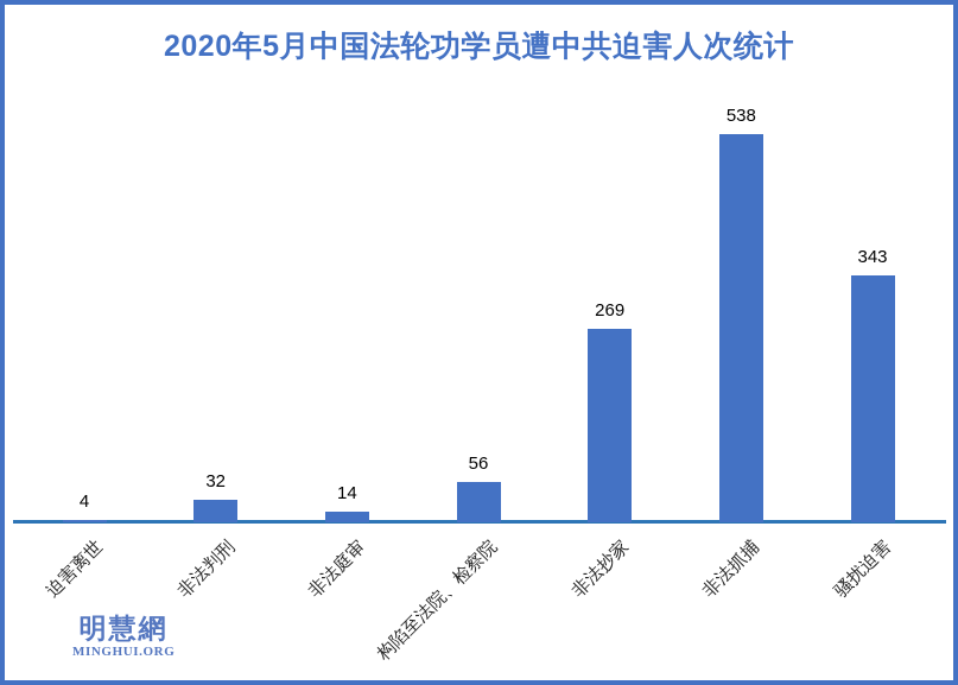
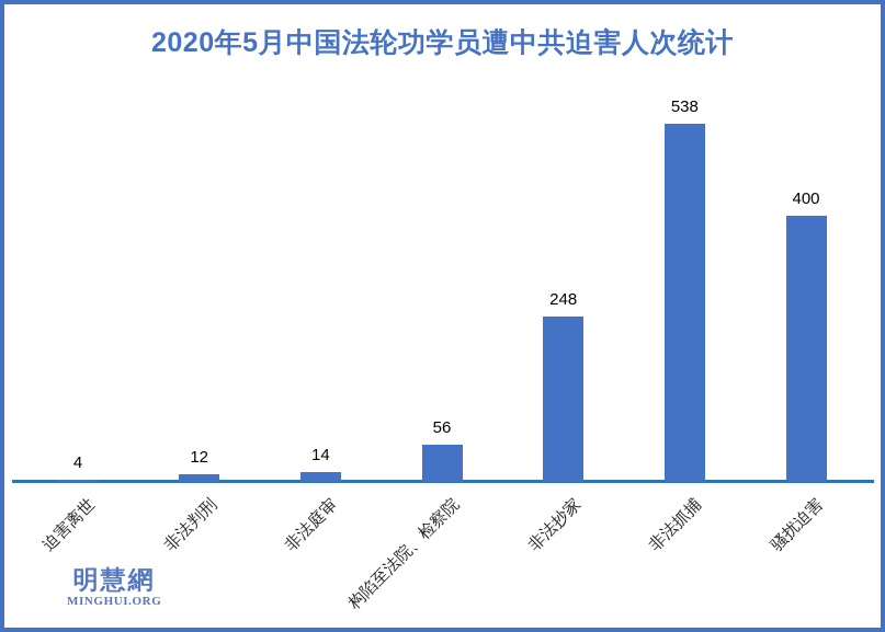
非法判刑: 32 -> 12
非法抄家: 269 -> 248
骚扰迫害: 343 -> 400
